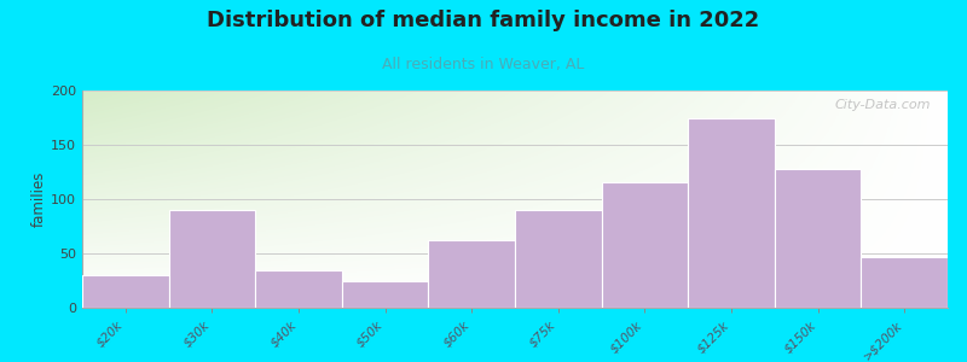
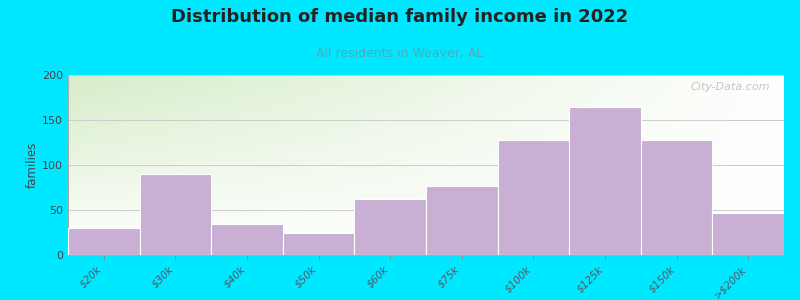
$75k: 90 -> 77
$100k: 116 -> 128
$125k: 174 -> 165
